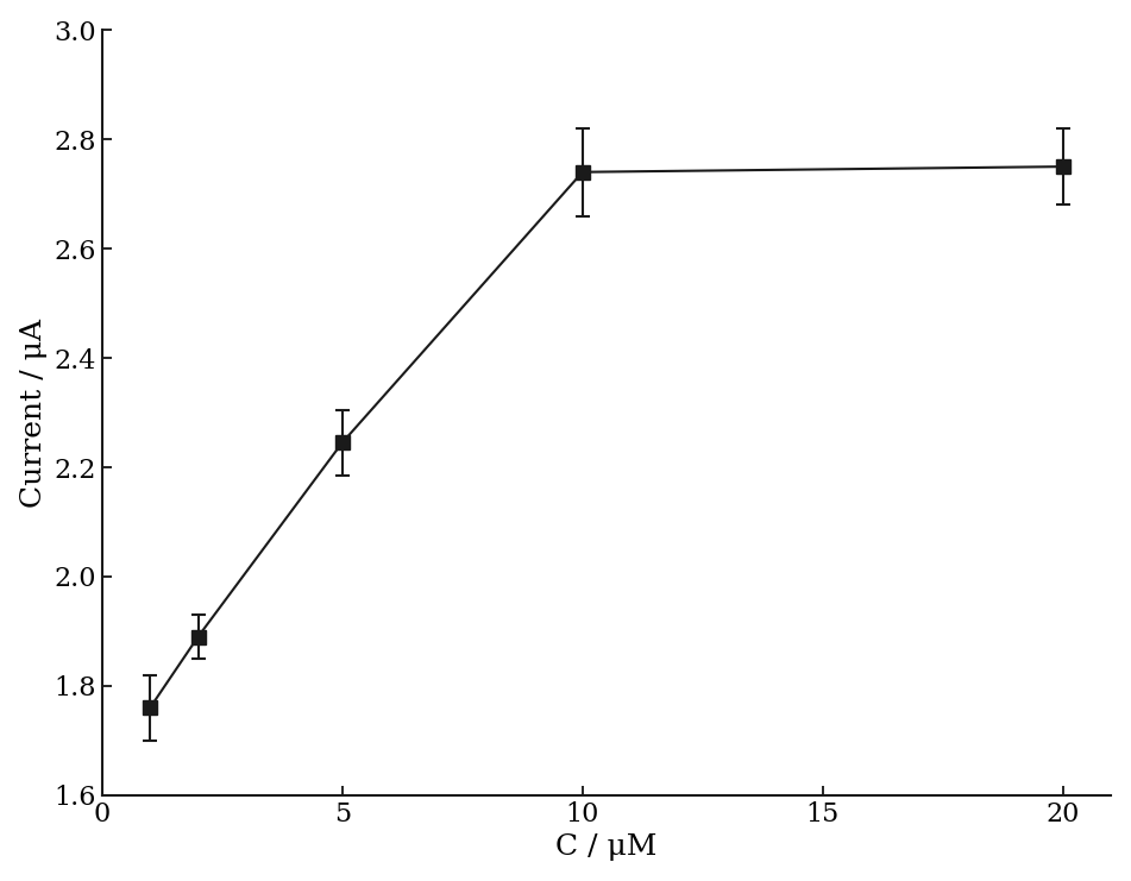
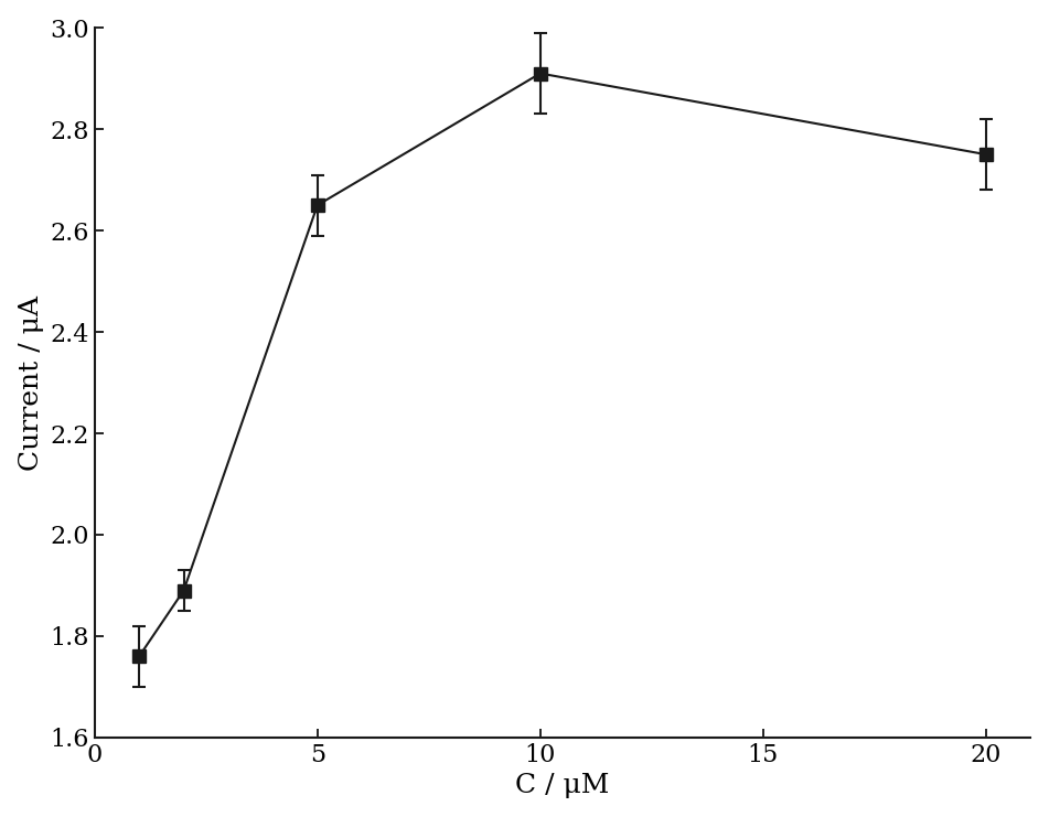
5: 2.245 -> 2.650
10: 2.740 -> 2.910
